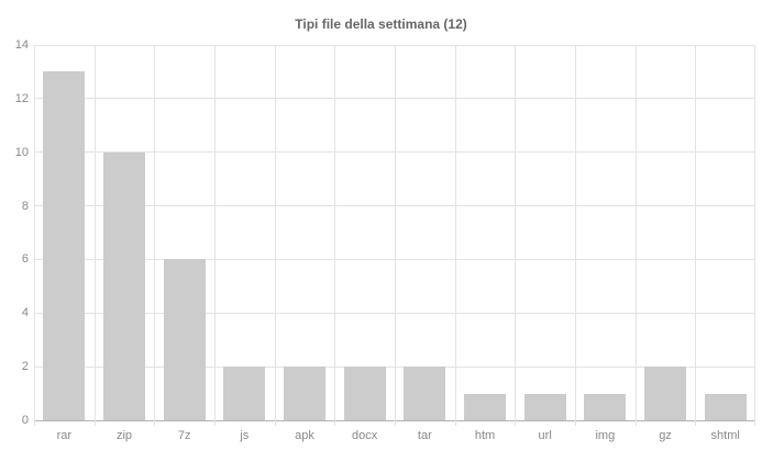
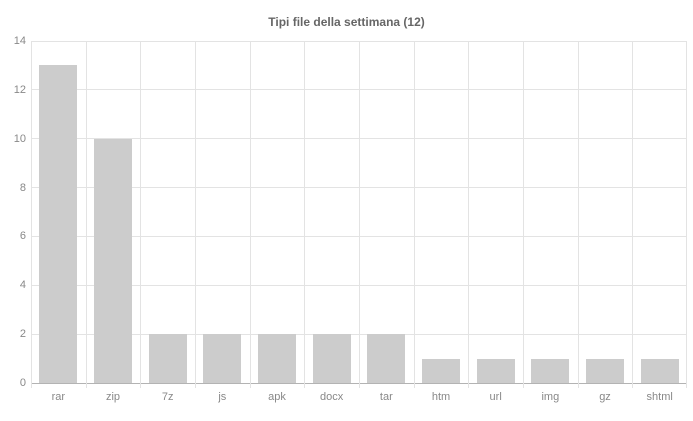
7z: 6 -> 2
gz: 2 -> 1
